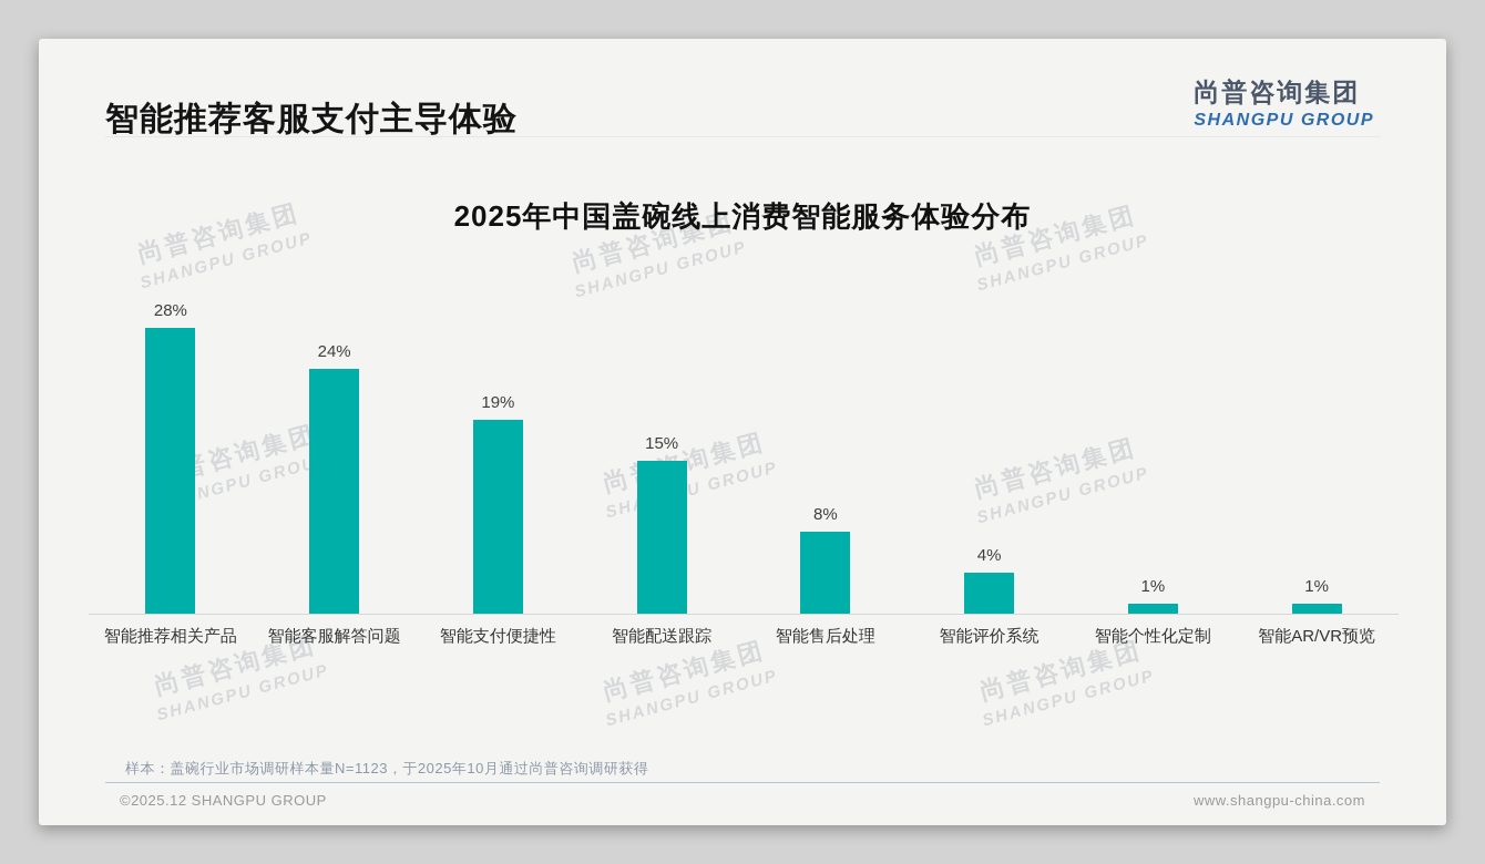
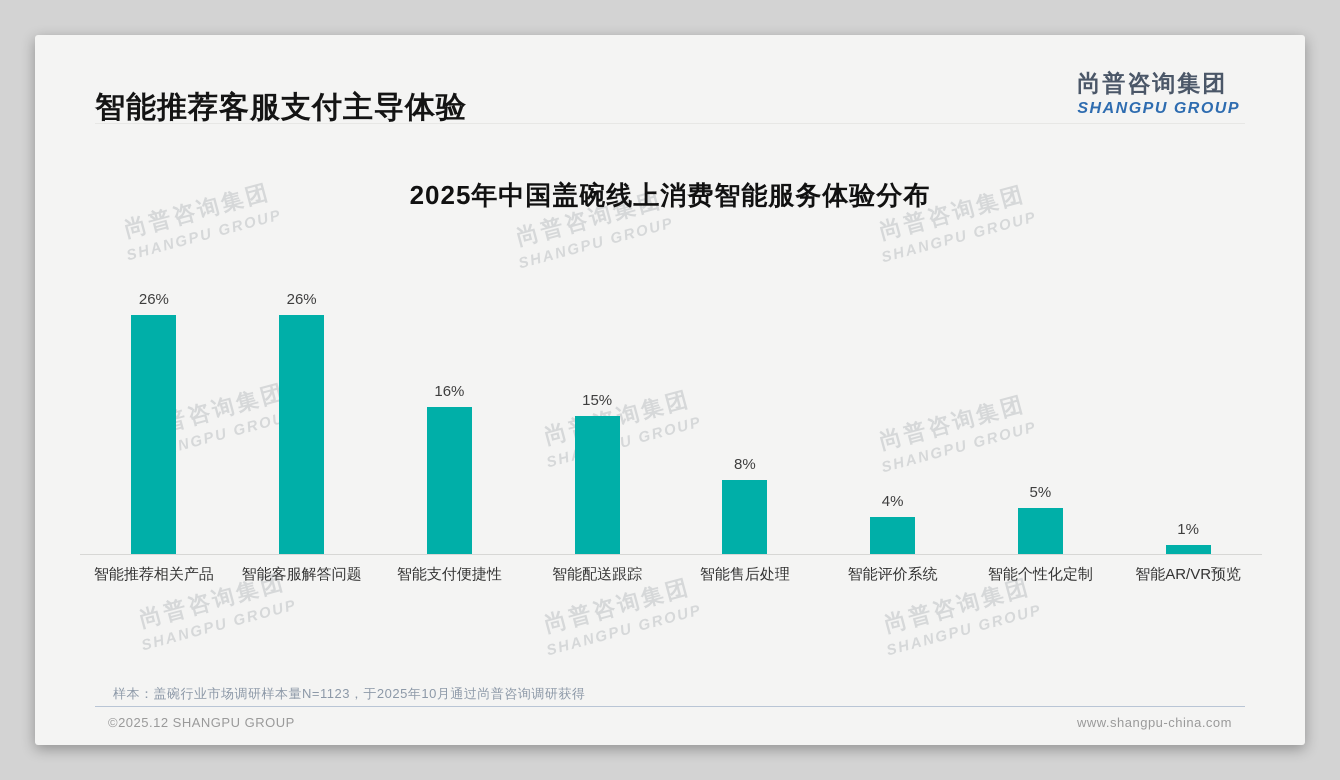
智能推荐相关产品: 28% -> 26%
智能客服解答问题: 24% -> 26%
智能支付便捷性: 19% -> 16%
智能个性化定制: 1% -> 5%
